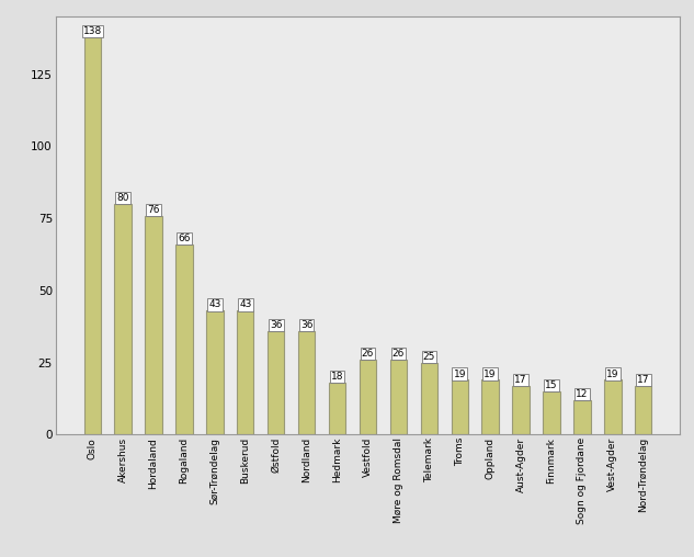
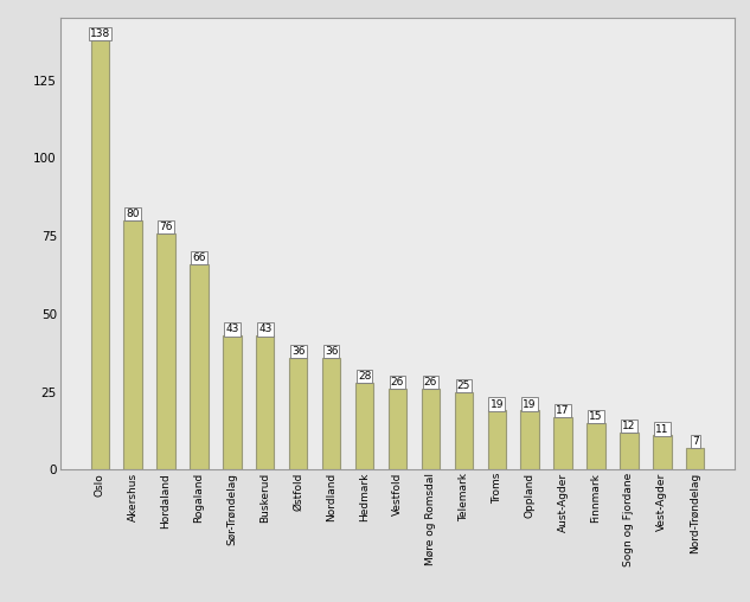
Hedmark: 18 -> 28
Vest-Agder: 19 -> 11
Nord-Trøndelag: 17 -> 7
